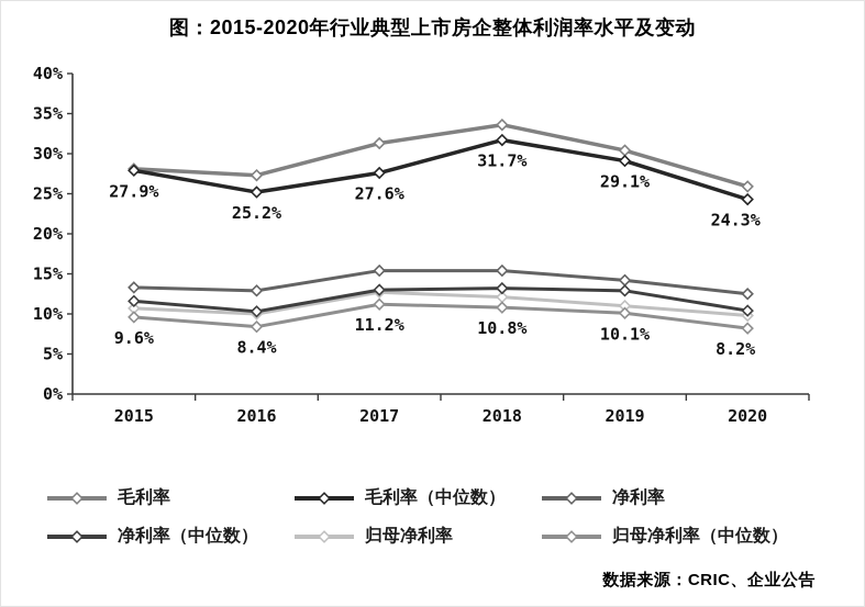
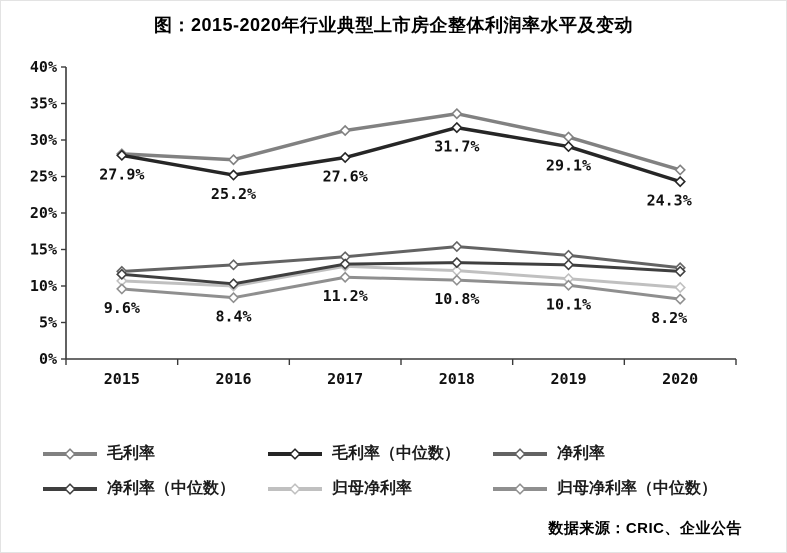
净利率/2015: 13% -> 12%
净利率/2017: 15% -> 14%
净利率（中位数）/2020: 10% -> 12%
